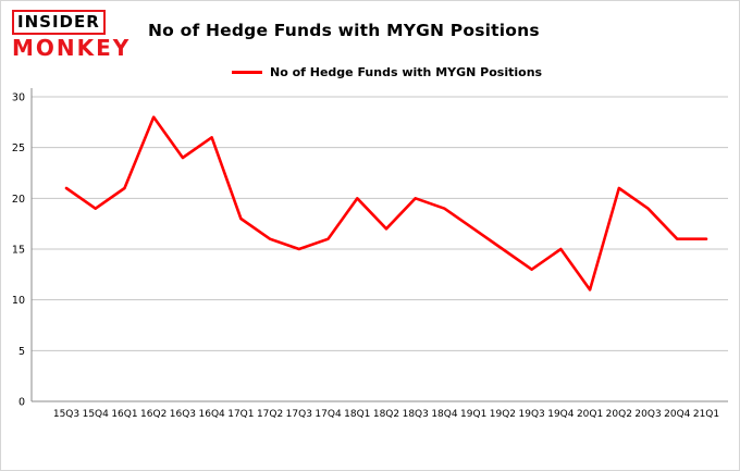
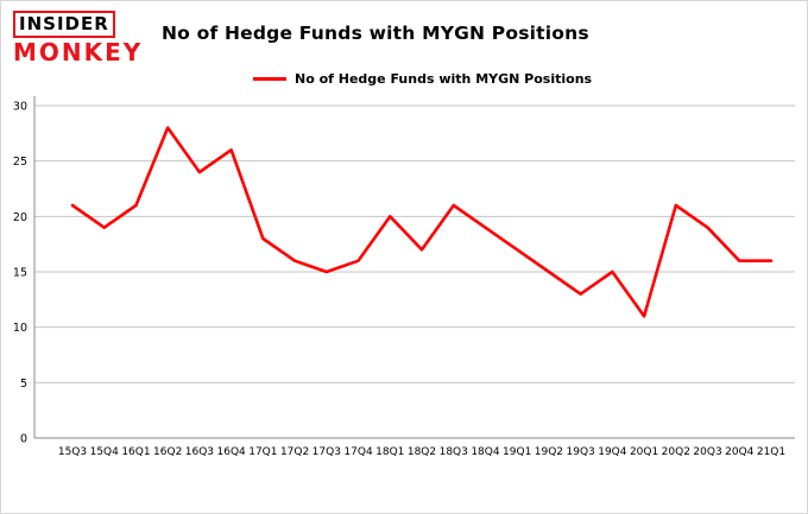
18Q3: 20 -> 21
